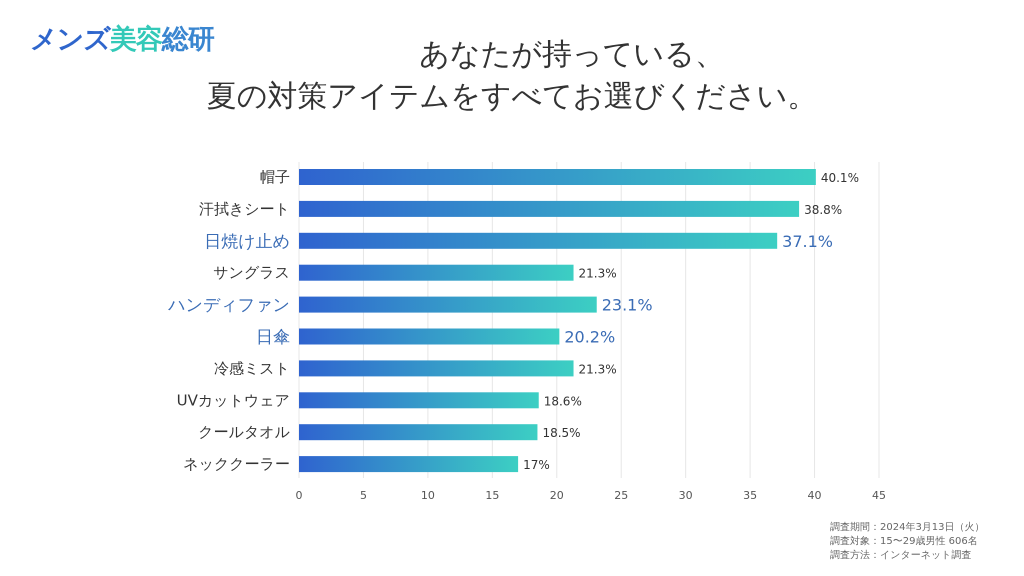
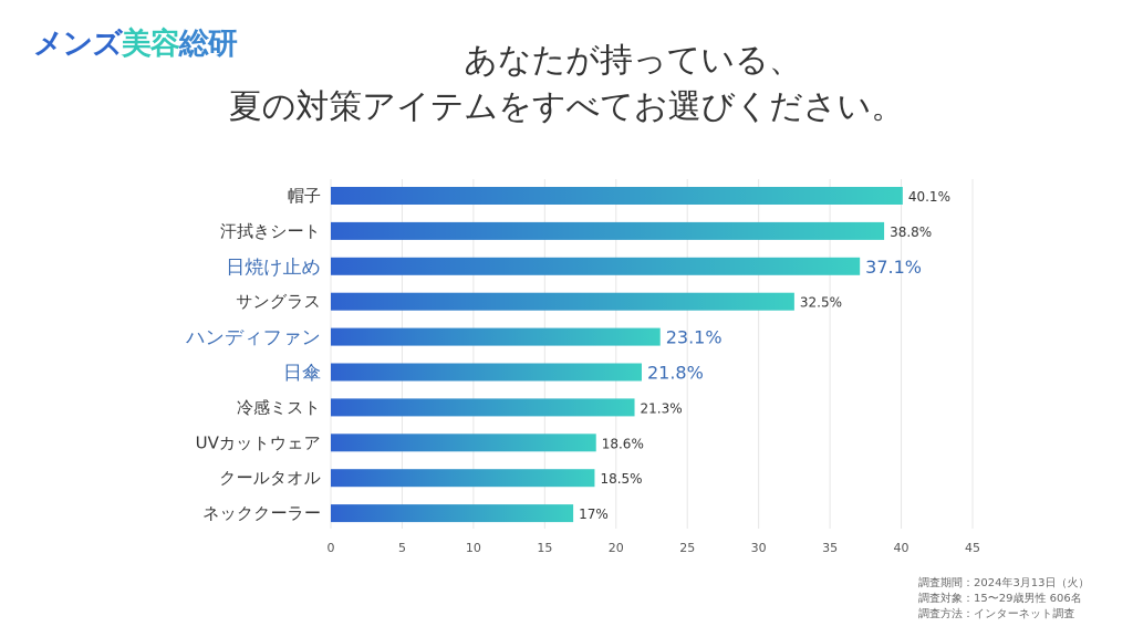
サングラス: 21.3% -> 32.5%
日傘: 20.2% -> 21.8%
